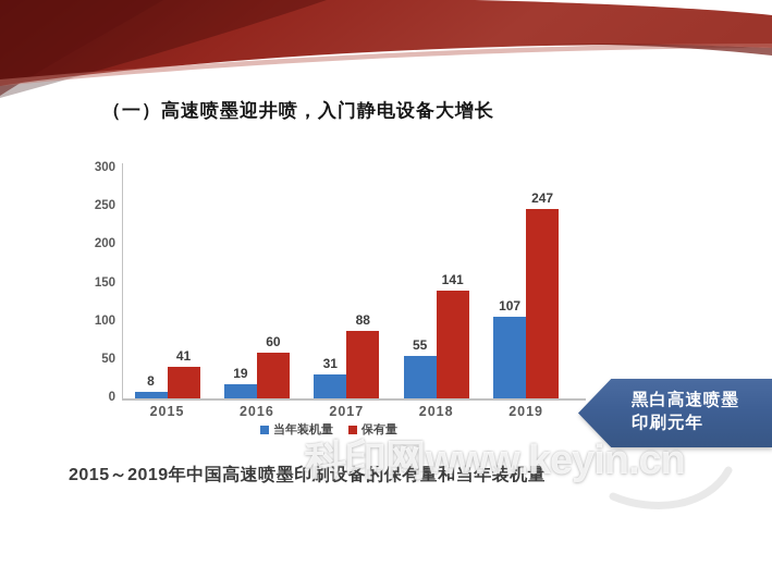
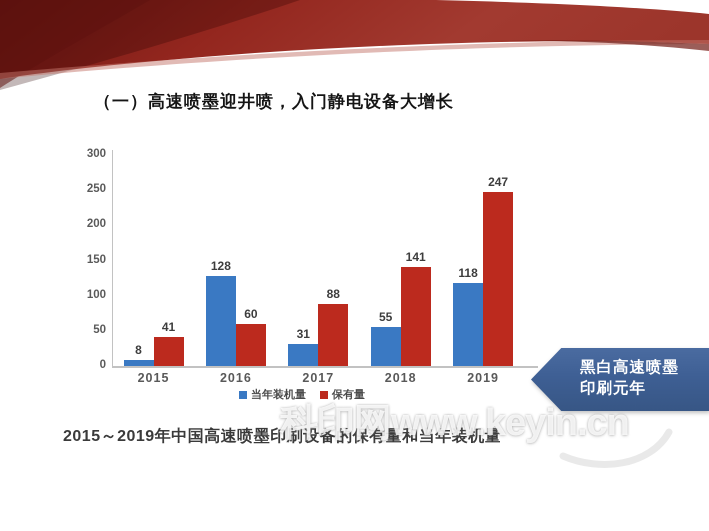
当年装机量/2016: 19 -> 128
当年装机量/2019: 107 -> 118
